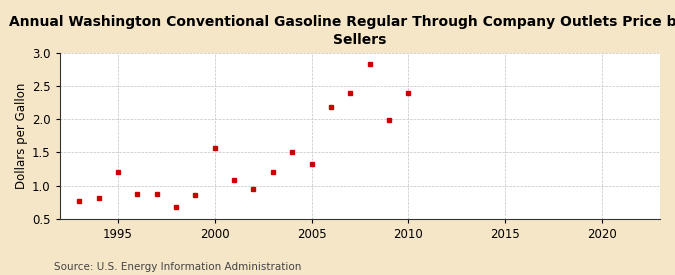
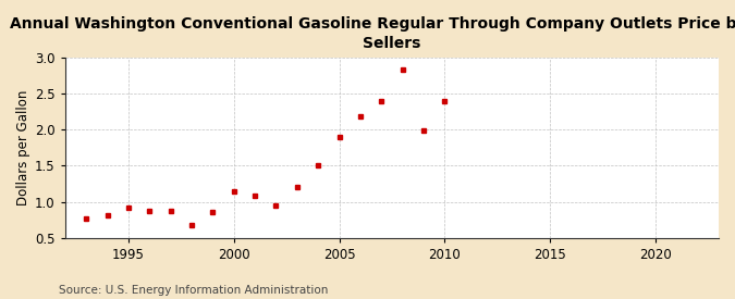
1995: 1.20 -> 0.92
2000: 1.56 -> 1.15
2005: 1.32 -> 1.89
